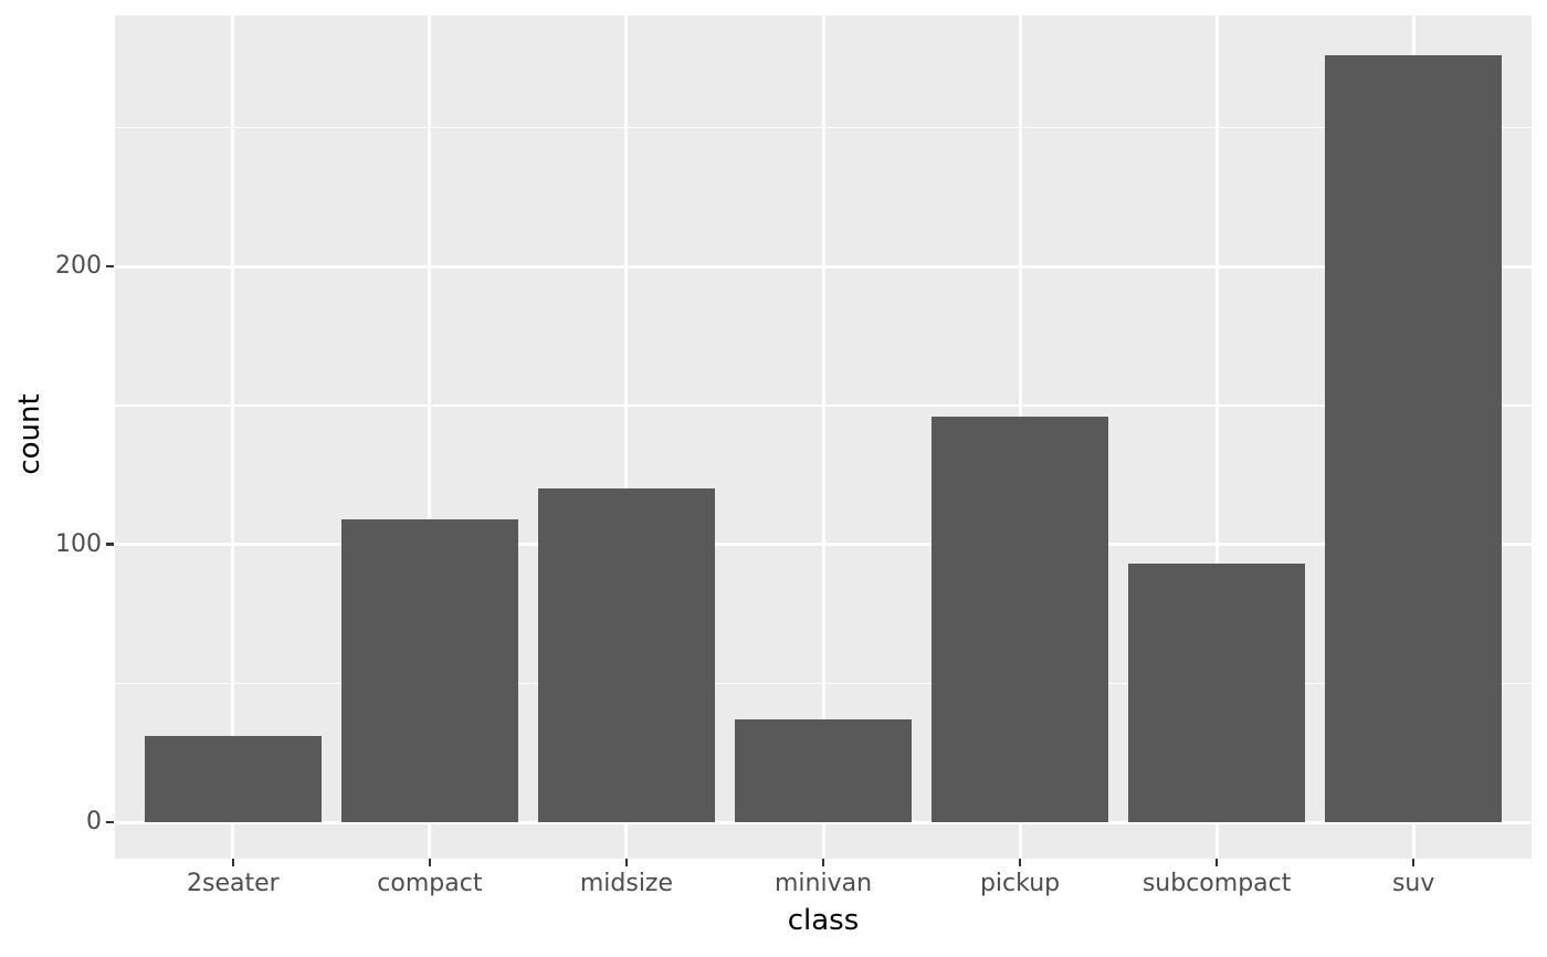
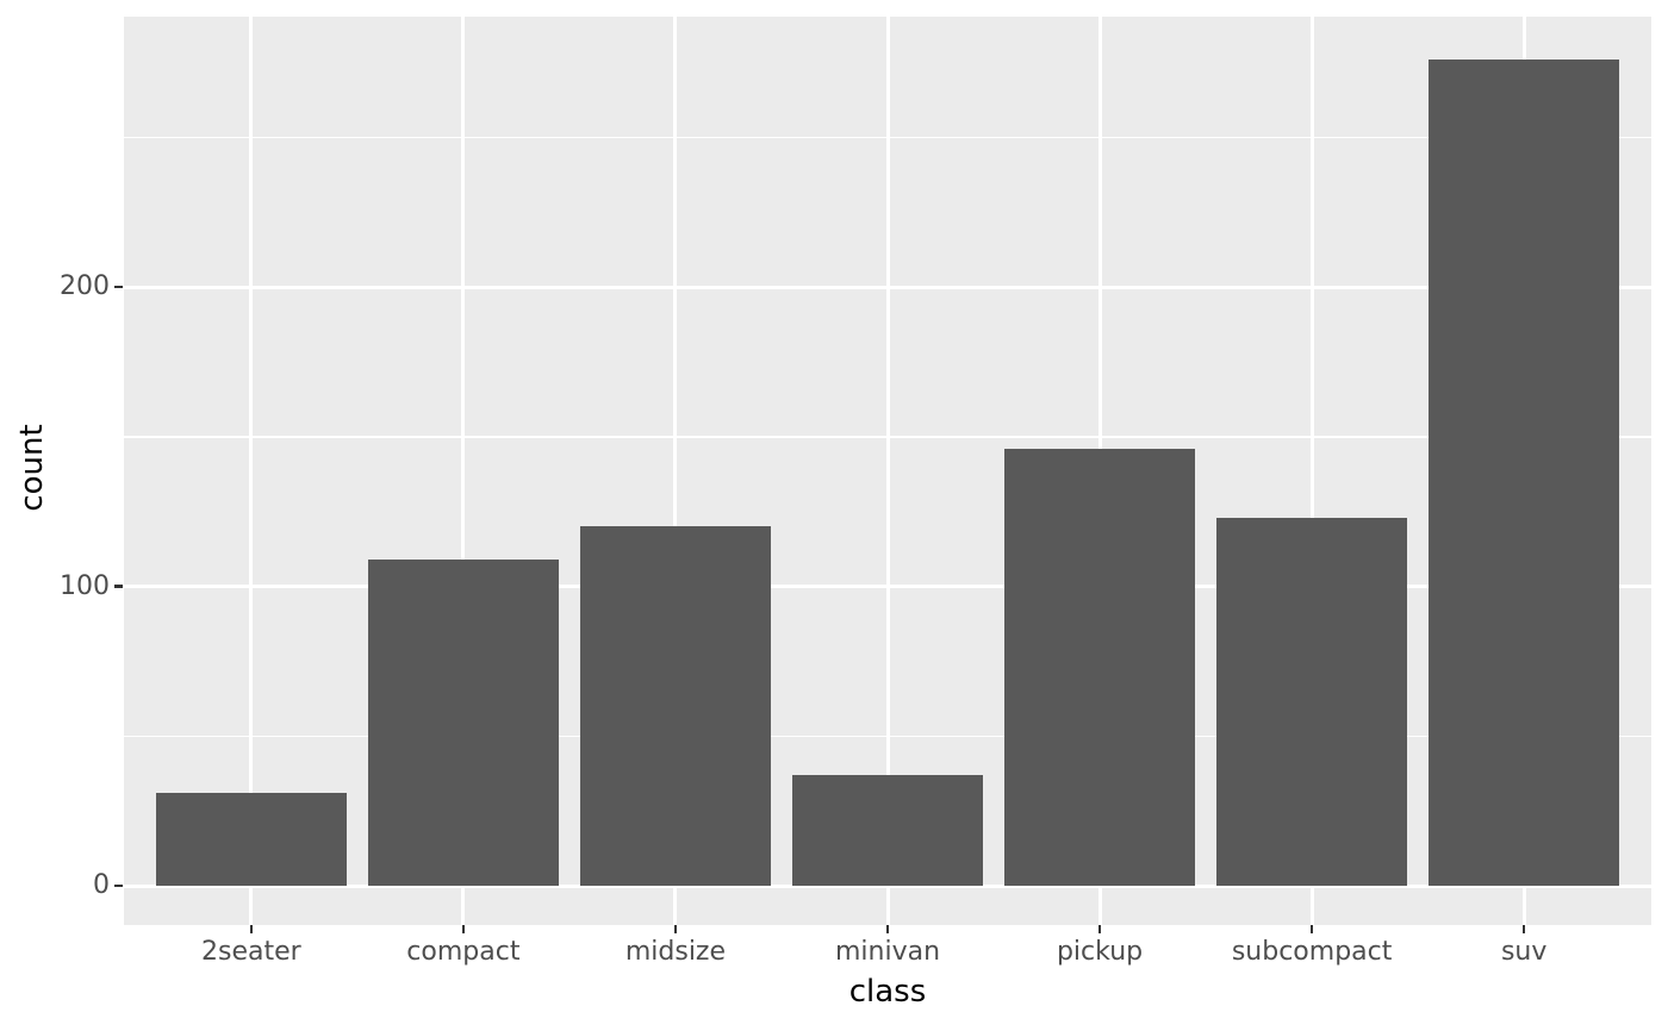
subcompact: 93 -> 123
